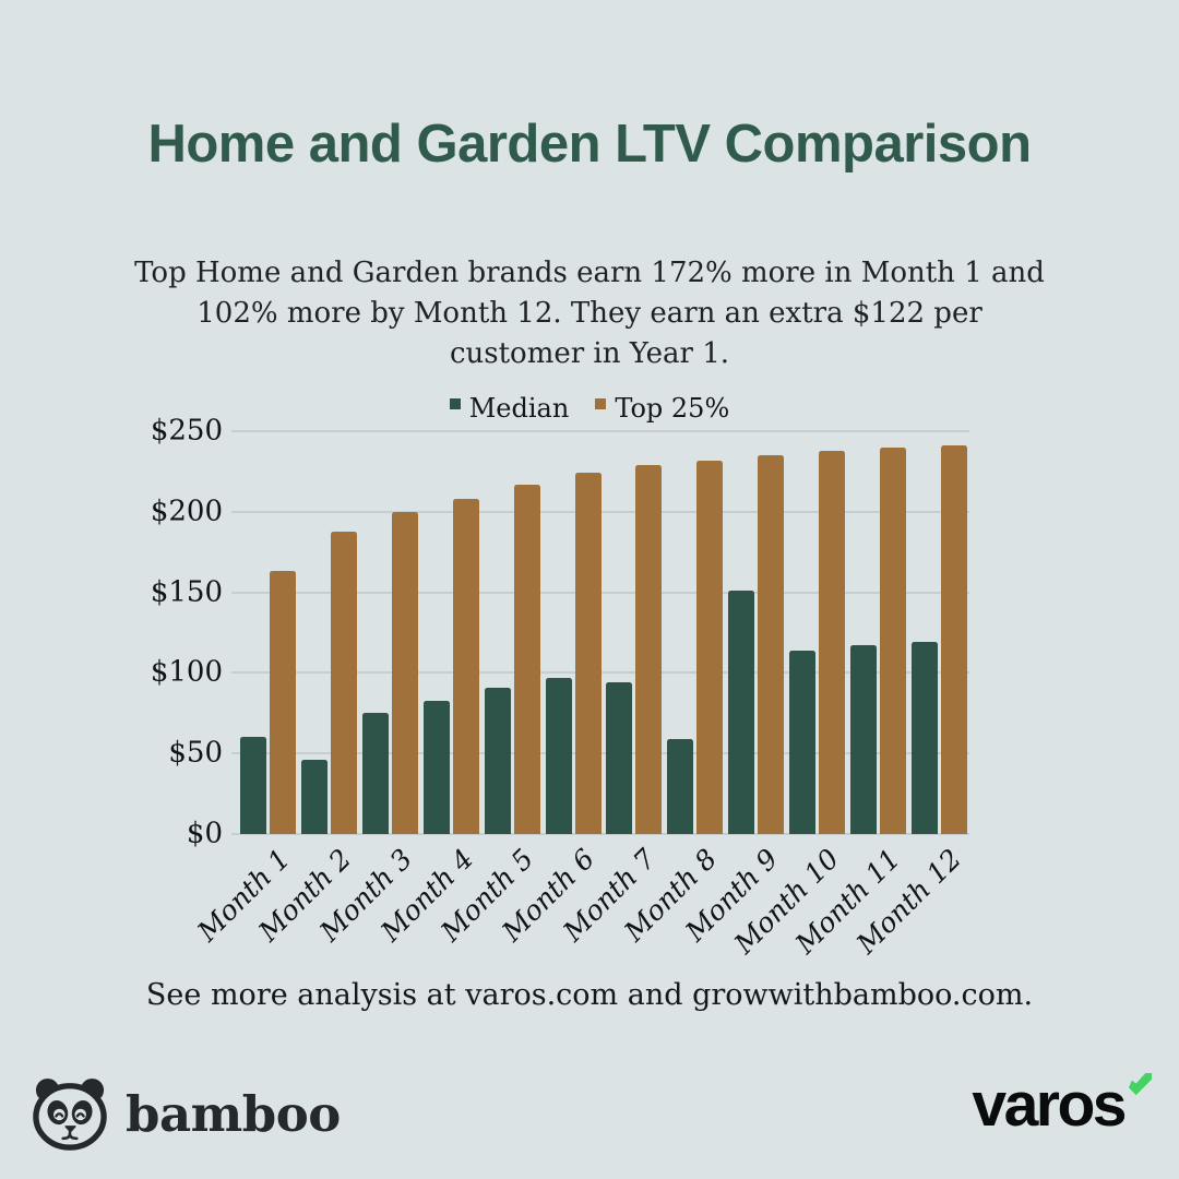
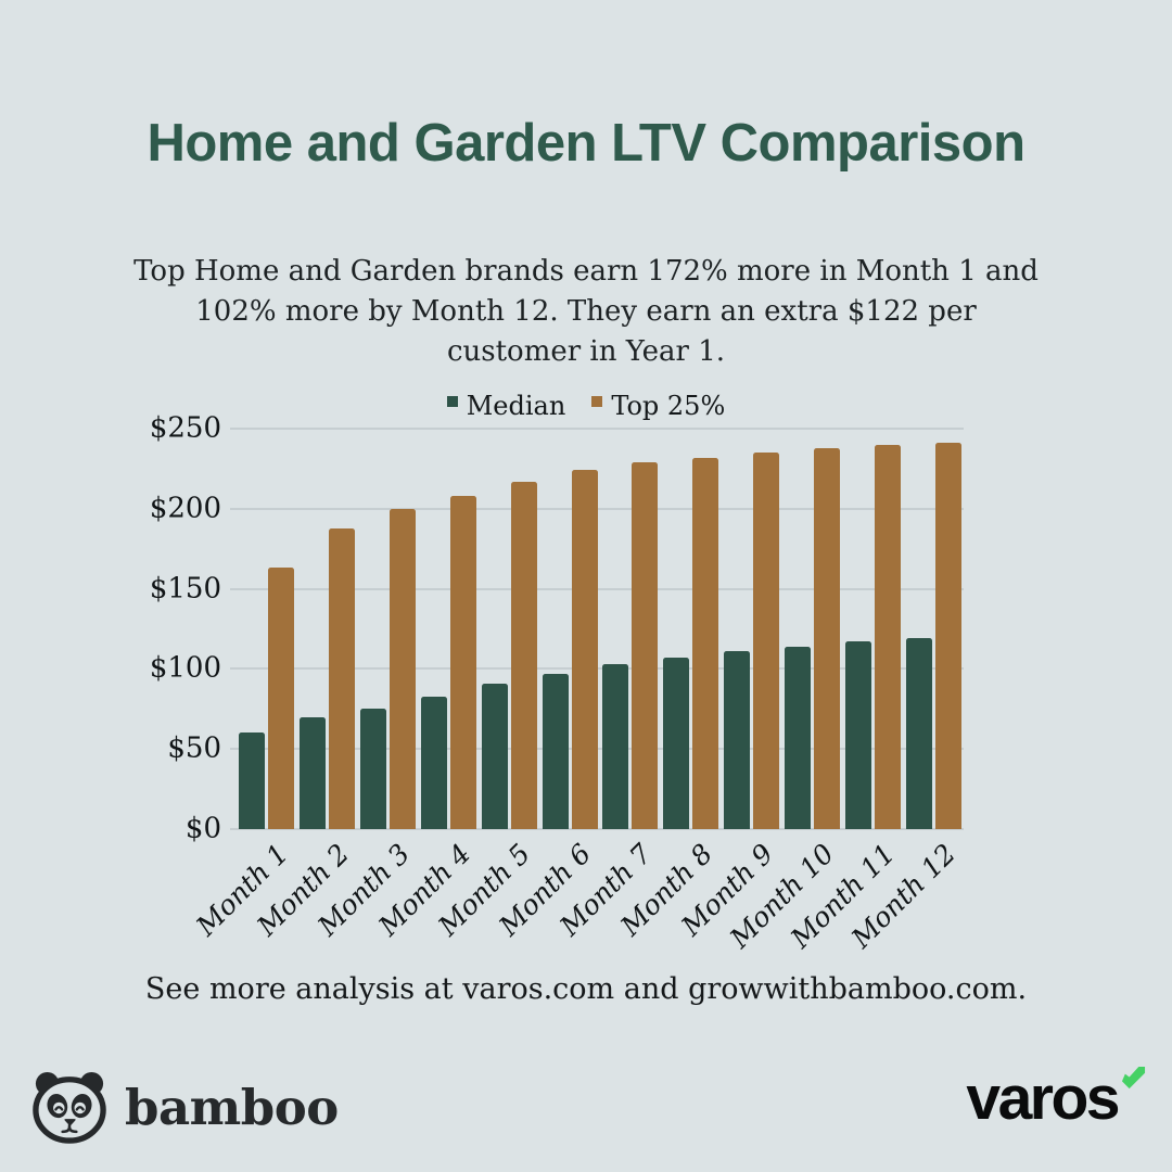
Median/Month 2: $46 -> $70
Median/Month 7: $94 -> $103
Median/Month 8: $59 -> $107
Median/Month 9: $151 -> $111
